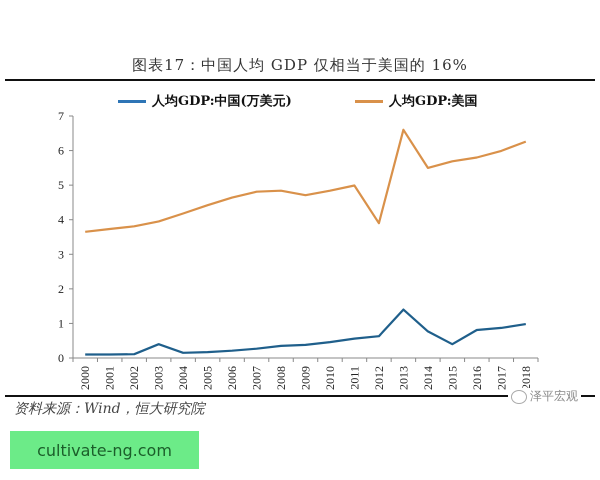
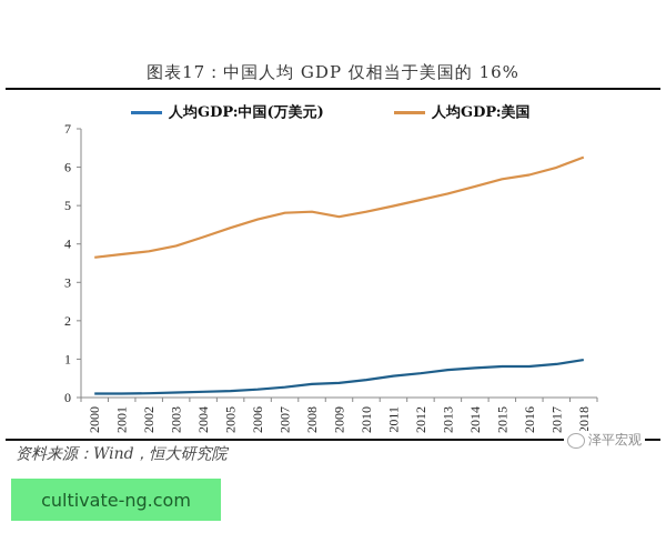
人均GDP:中国(万美元)/2003: 0.4 -> 0.1
人均GDP:美国/2012: 3.9 -> 5.2
人均GDP:中国(万美元)/2013: 1.4 -> 0.7
人均GDP:美国/2013: 6.6 -> 5.3
人均GDP:中国(万美元)/2015: 0.4 -> 0.8
